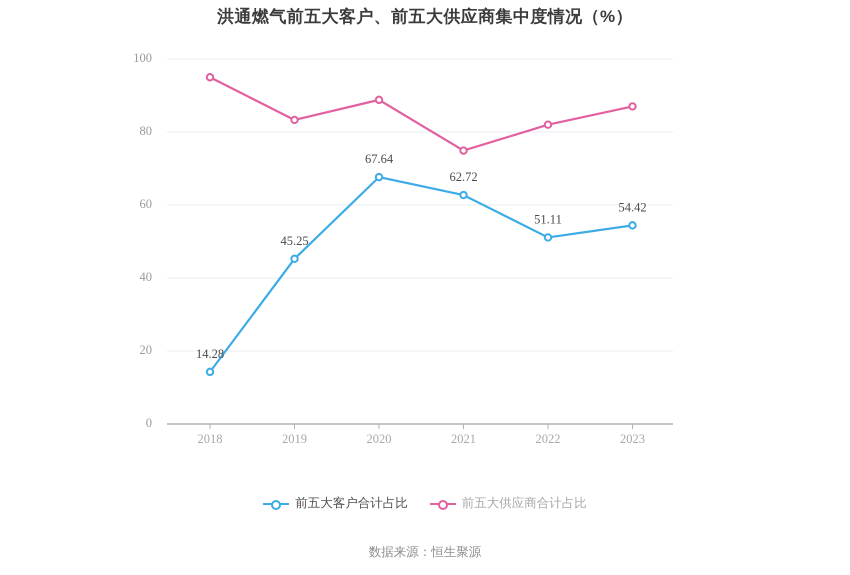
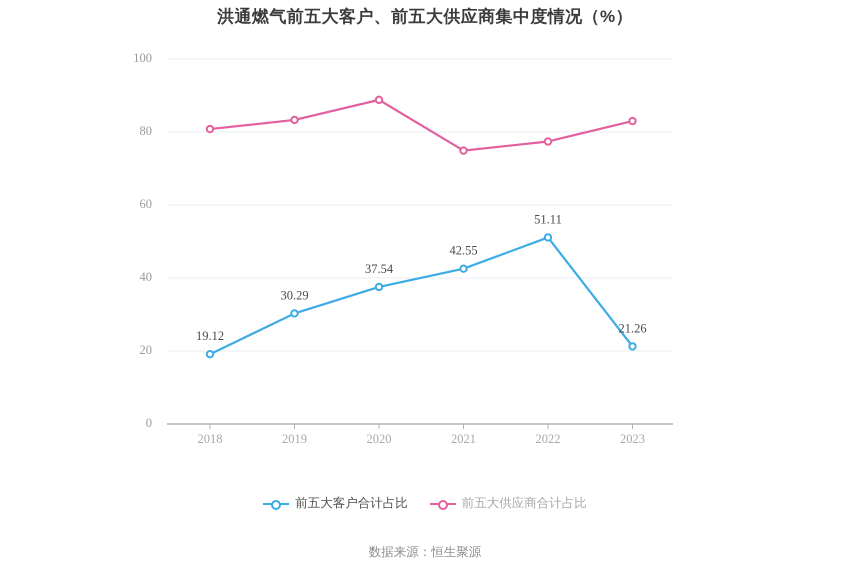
前五大客户合计占比/2018: 14.28 -> 19.12
前五大供应商合计占比/2018: 95 -> 81
前五大客户合计占比/2019: 45.25 -> 30.29
前五大客户合计占比/2020: 67.64 -> 37.54
前五大客户合计占比/2021: 62.72 -> 42.55
前五大供应商合计占比/2022: 82 -> 77
前五大客户合计占比/2023: 54.42 -> 21.26
前五大供应商合计占比/2023: 87 -> 83
